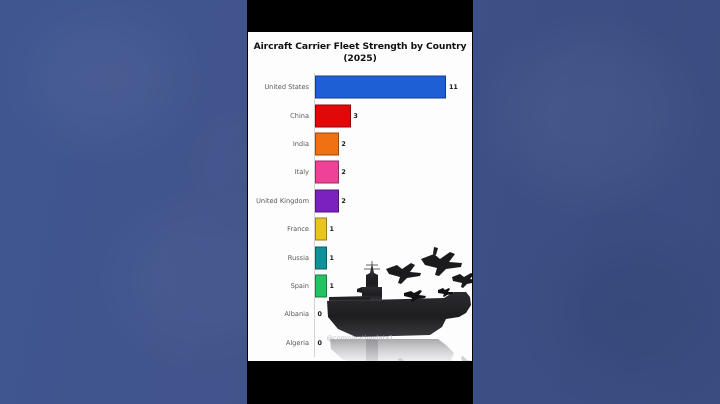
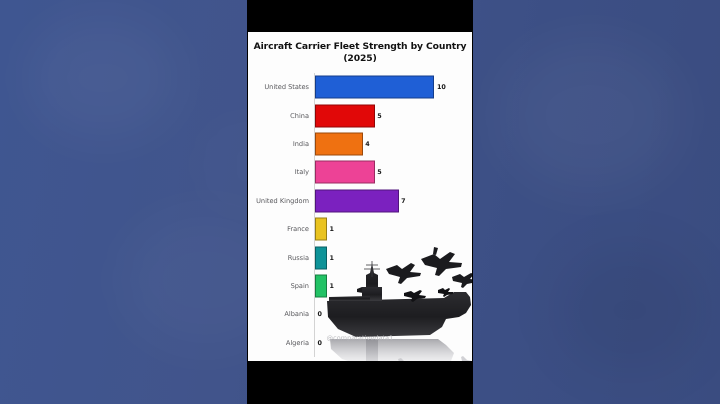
United States: 11 -> 10
China: 3 -> 5
India: 2 -> 4
Italy: 2 -> 5
United Kingdom: 2 -> 7
